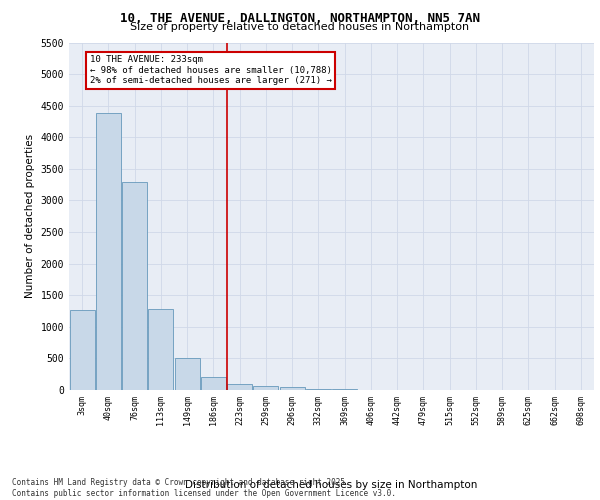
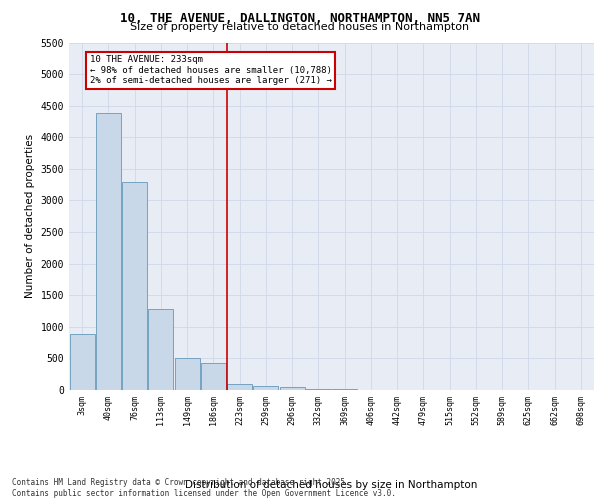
3sqm: 1260 -> 880
186sqm: 210 -> 420
